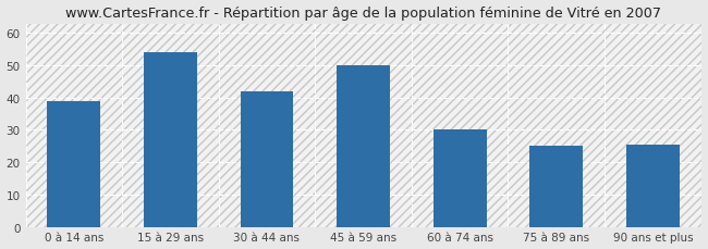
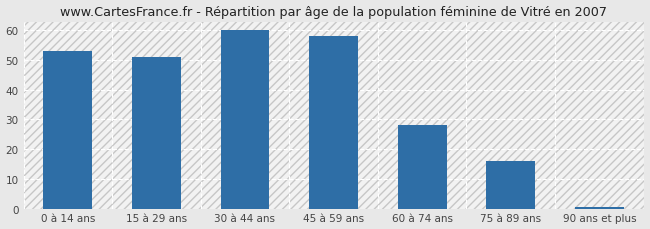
0 à 14 ans: 39.0 -> 53.0
15 à 29 ans: 54.0 -> 51.0
30 à 44 ans: 42.0 -> 60.0
45 à 59 ans: 50.0 -> 58.0
60 à 74 ans: 30.0 -> 28.0
75 à 89 ans: 25.0 -> 16.0
90 ans et plus: 25.5 -> 0.7
